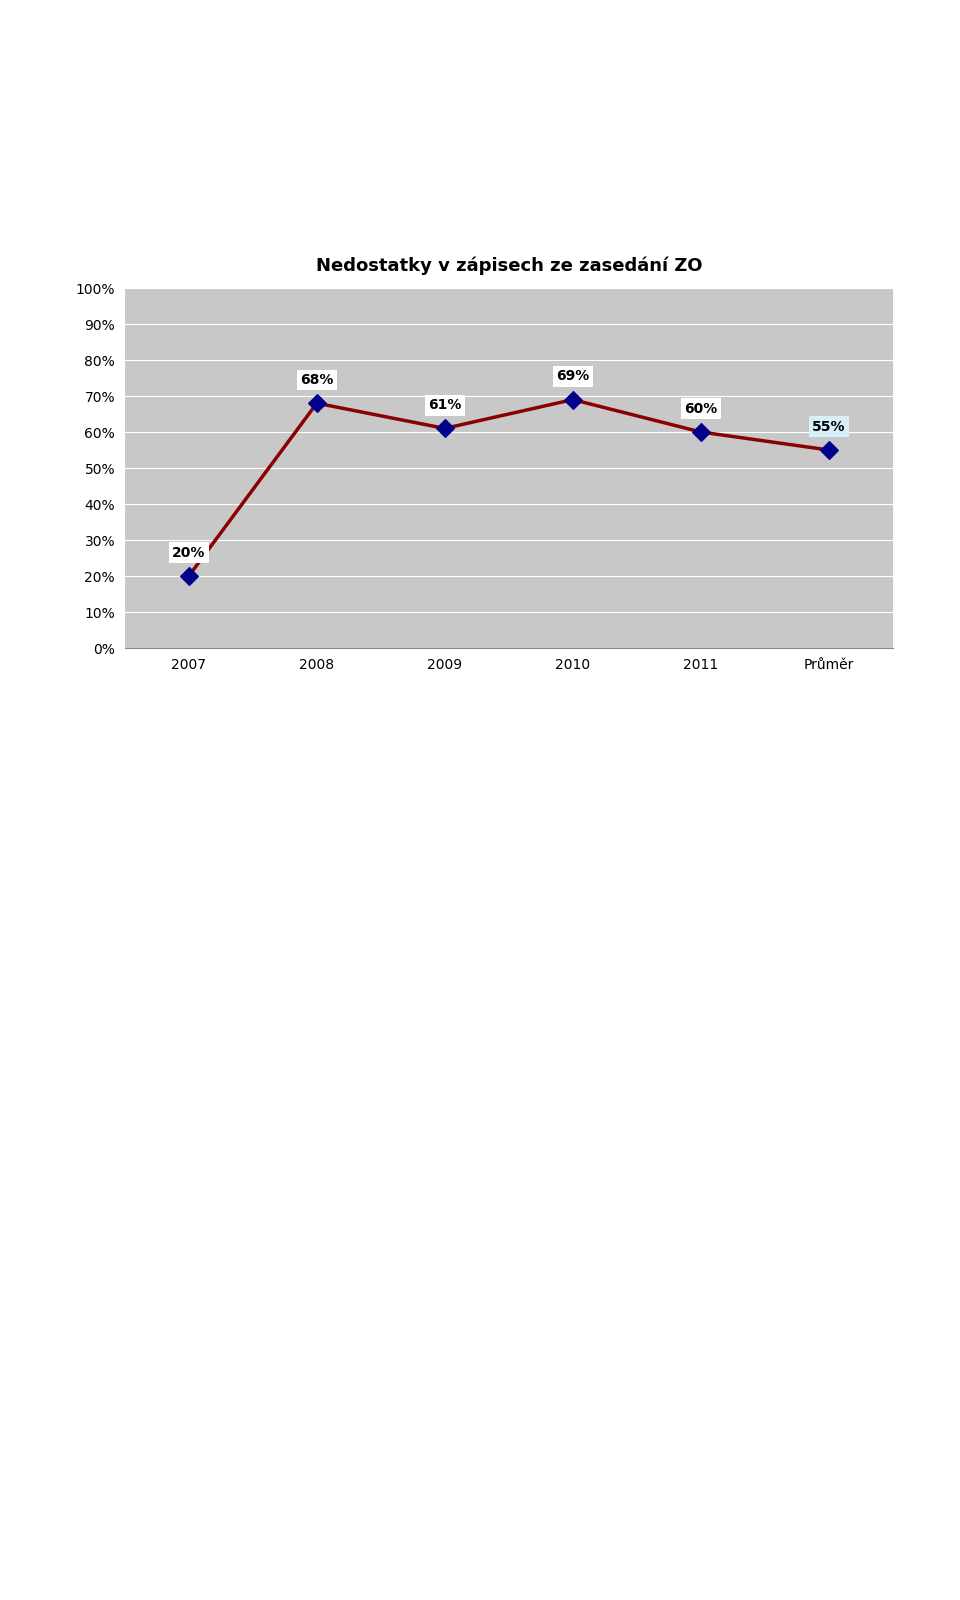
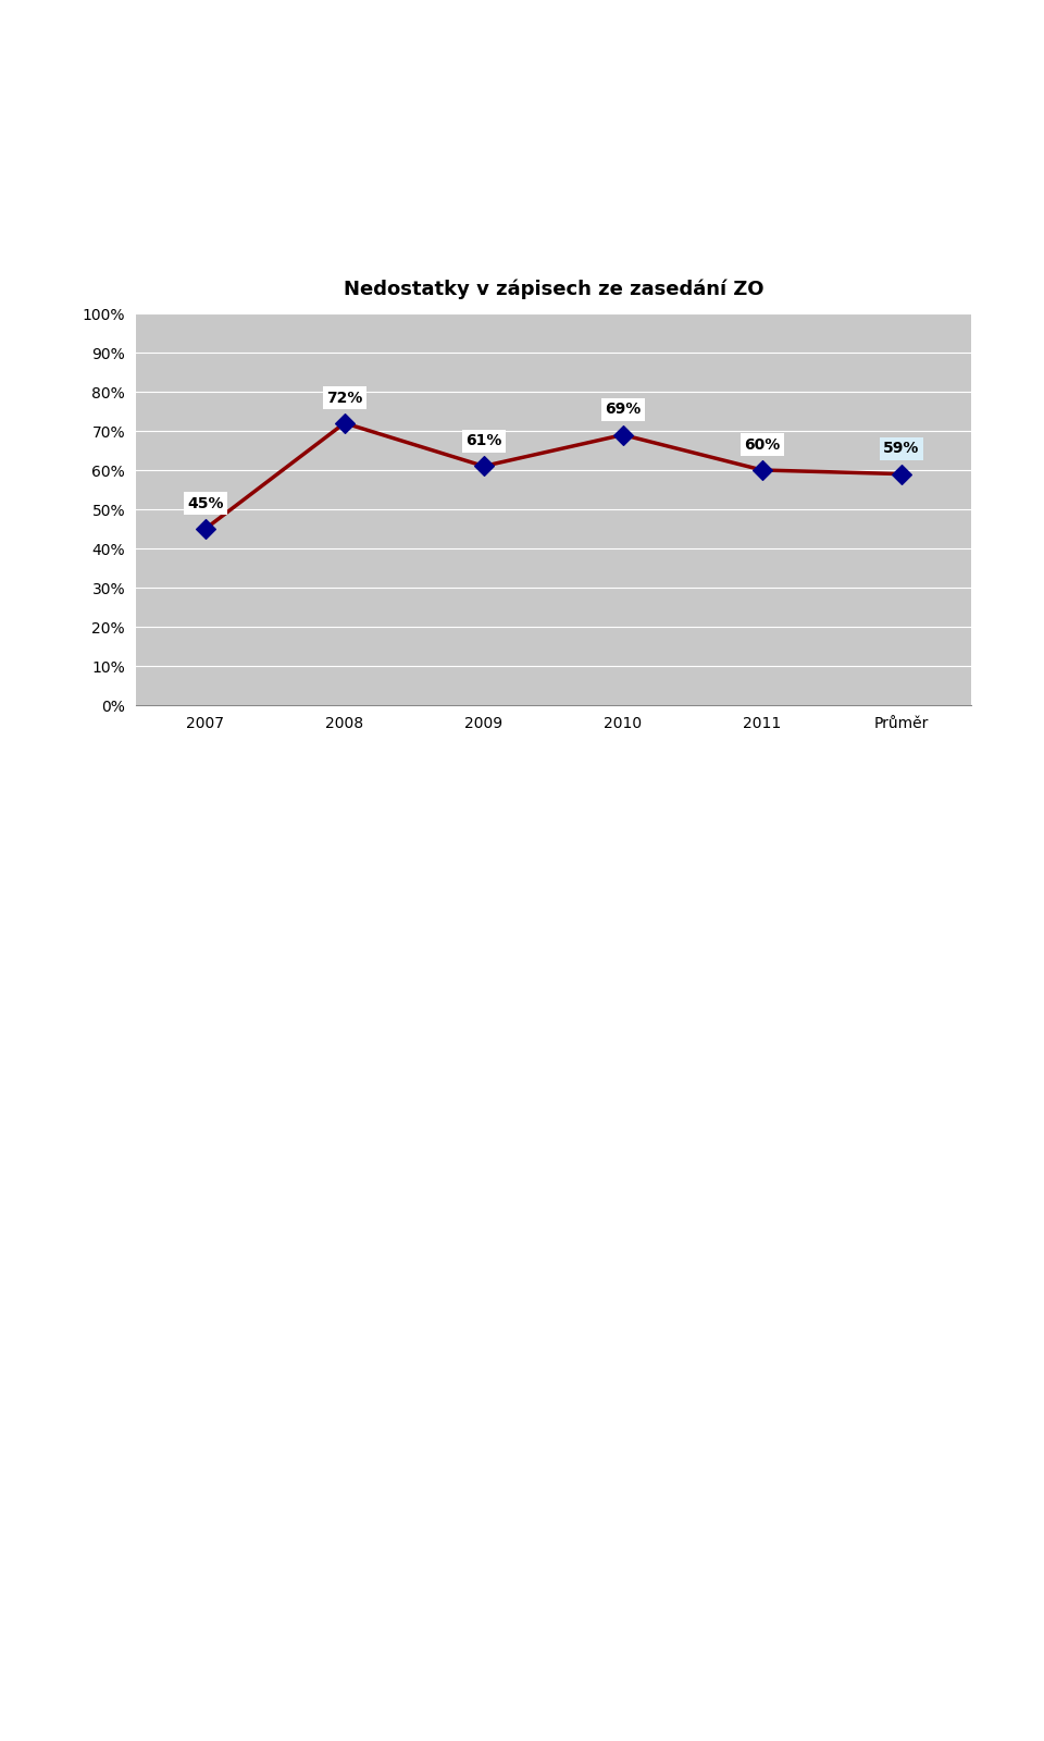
2007: 20% -> 45%
2008: 68% -> 72%
Průměr: 55% -> 59%
